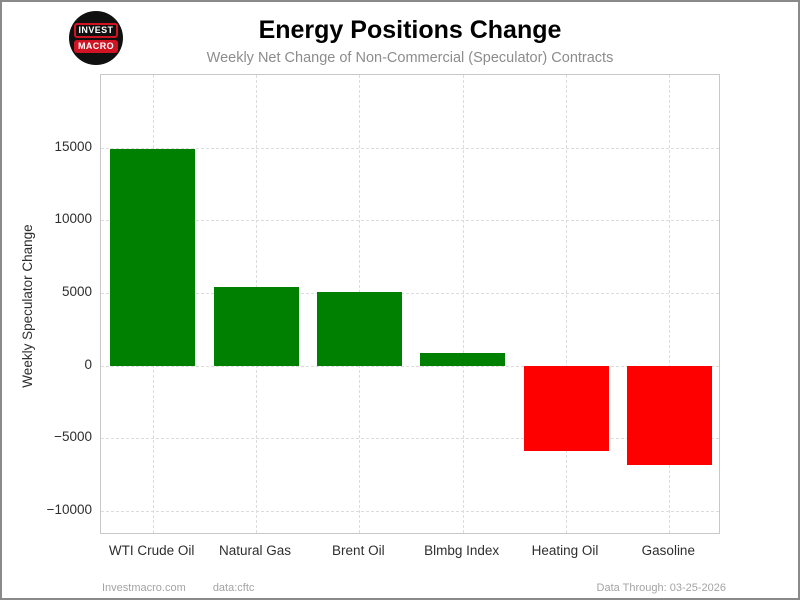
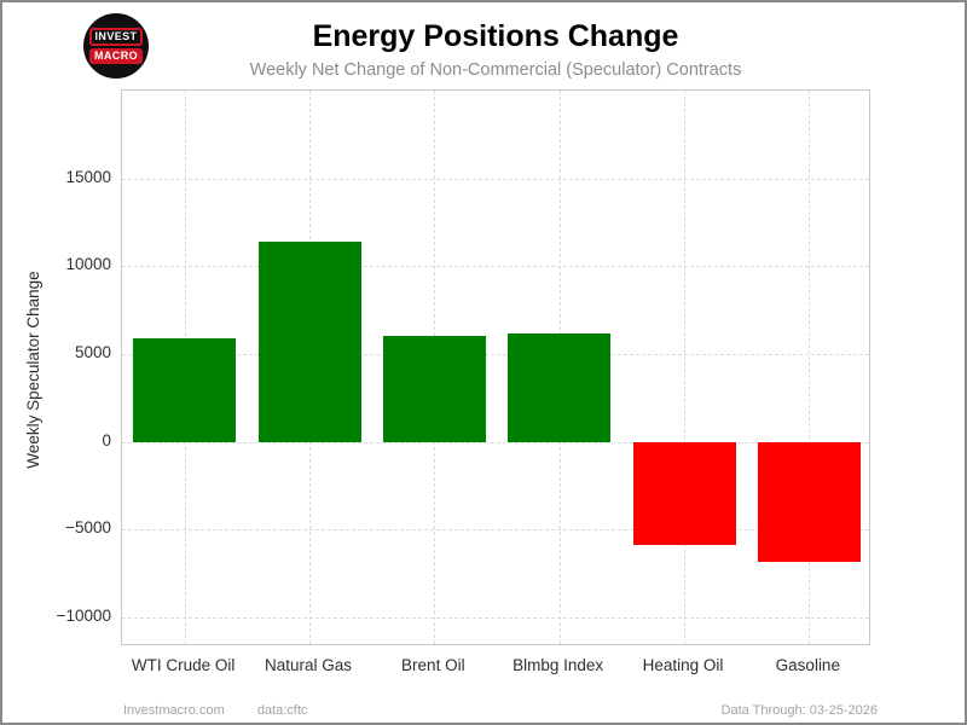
WTI Crude Oil: 14900 -> 5900
Natural Gas: 5400 -> 11400
Brent Oil: 5000 -> 6000
Blmbg Index: 900 -> 6200
